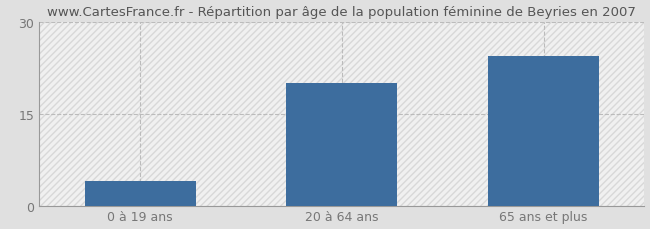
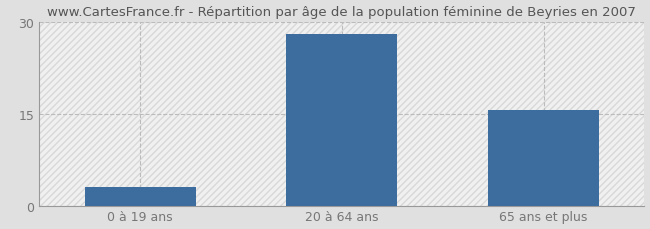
0 à 19 ans: 4.0 -> 3.0
20 à 64 ans: 20.0 -> 28.0
65 ans et plus: 24.4 -> 15.5
